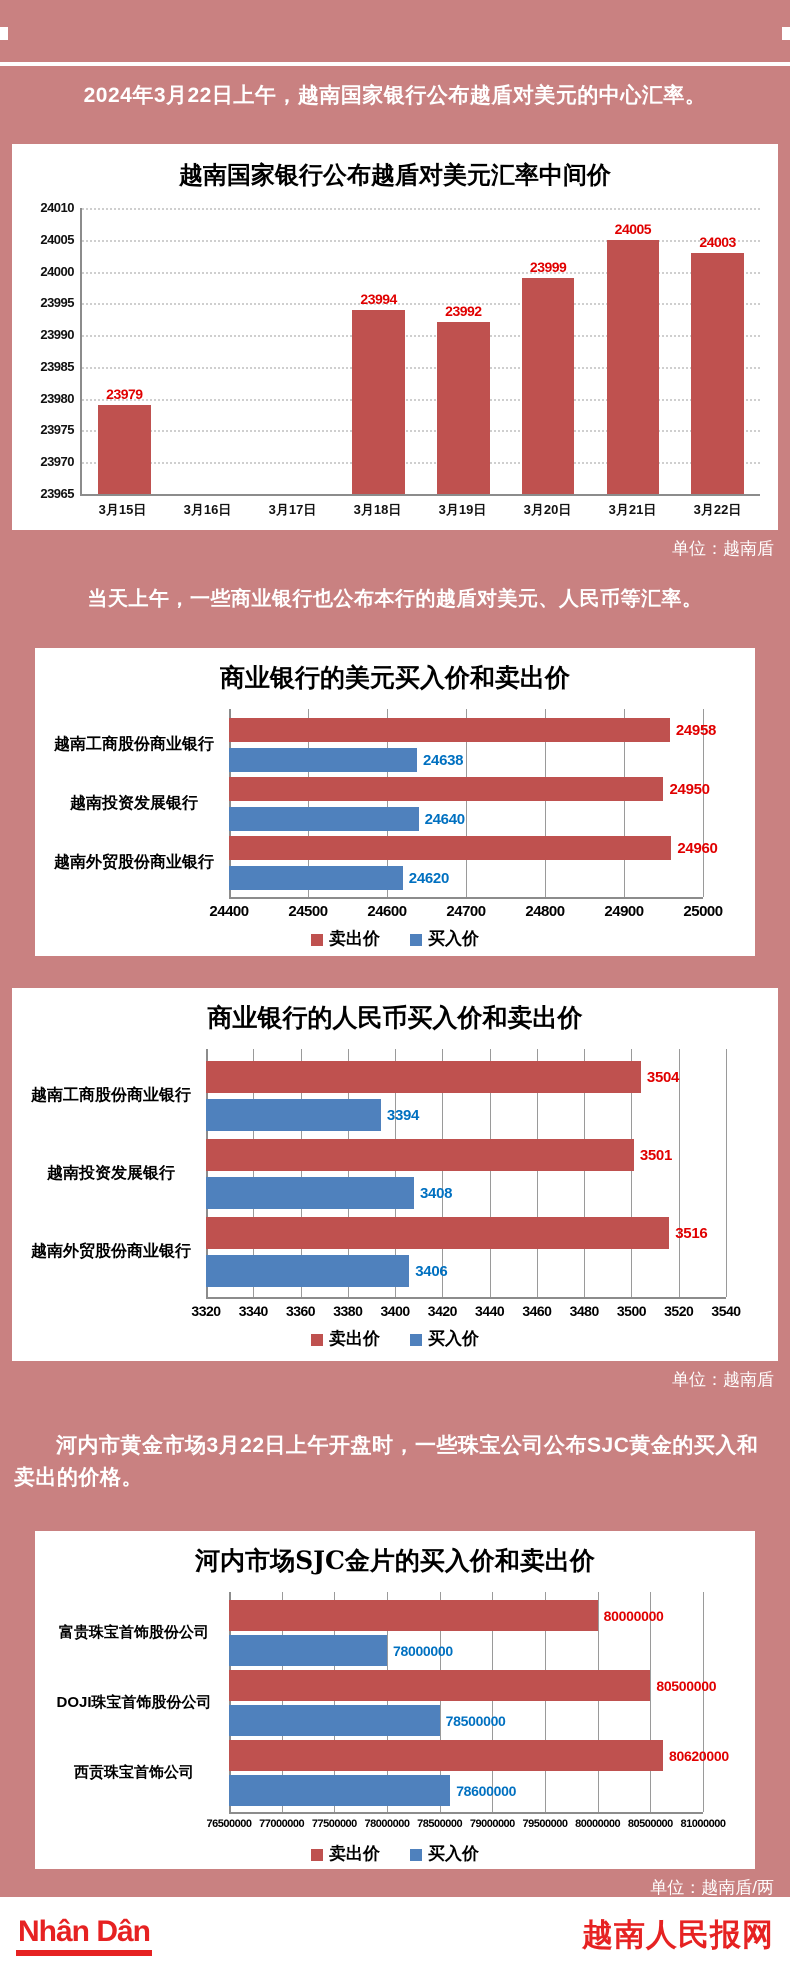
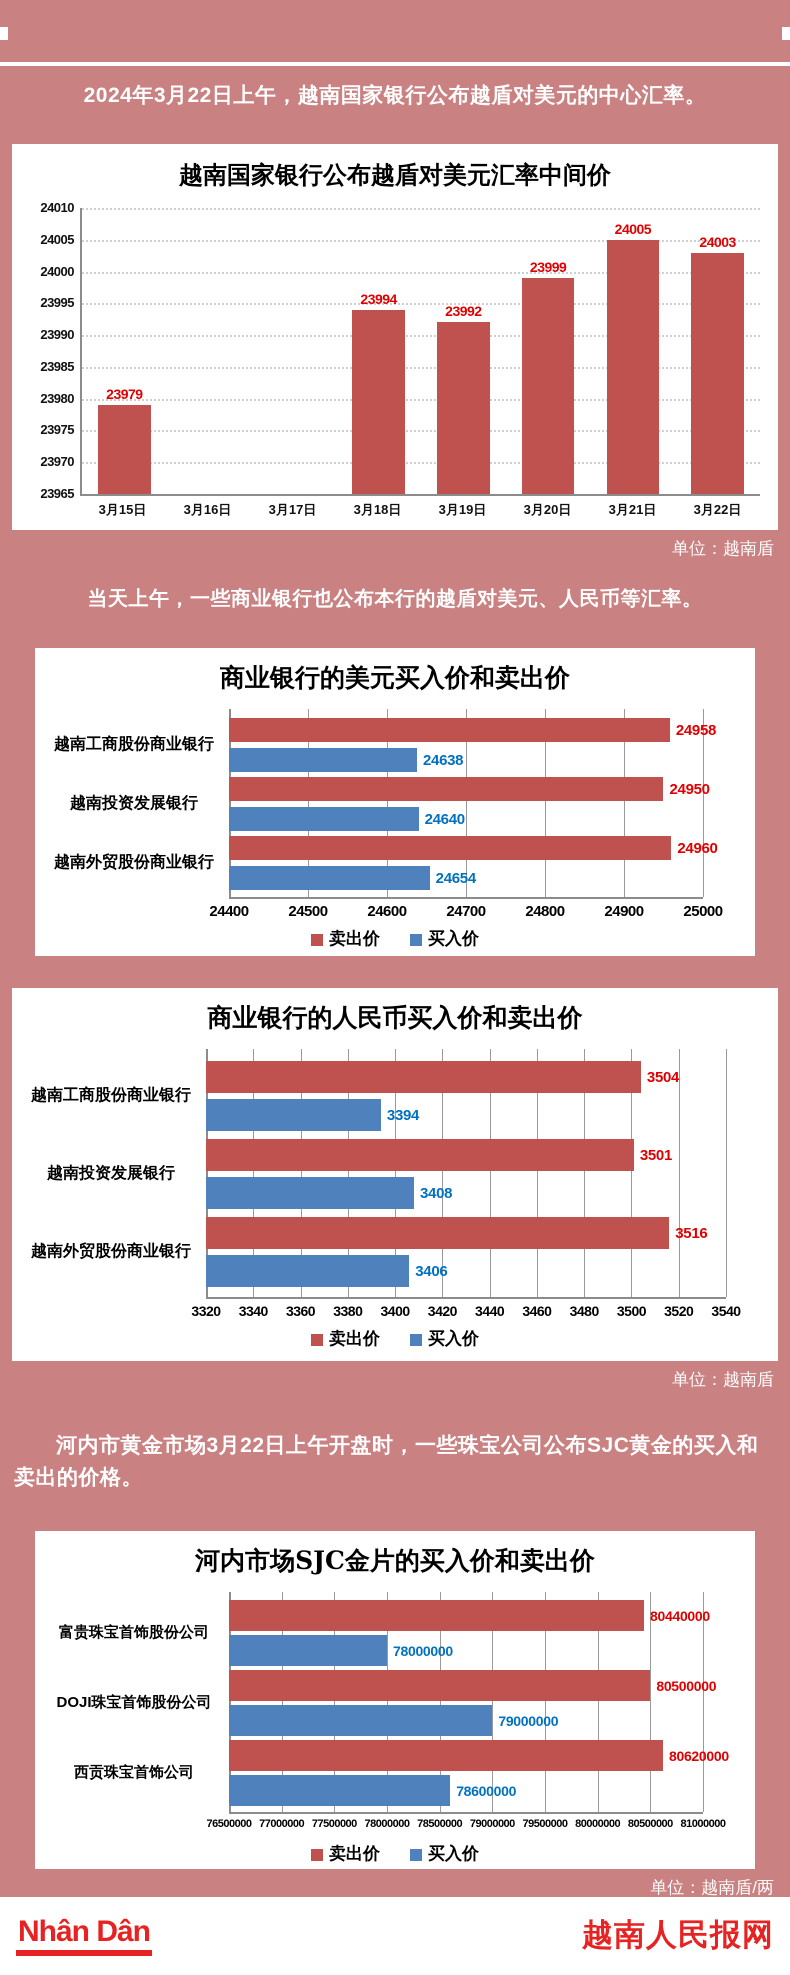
商业银行的美元买入价和卖出价/买入价/越南外贸股份商业银行: 24620 -> 24654
河内市场SJC金片的买入价和卖出价/卖出价/富贵珠宝首饰股份公司: 80000000 -> 80440000
河内市场SJC金片的买入价和卖出价/买入价/DOJI珠宝首饰股份公司: 78500000 -> 79000000
